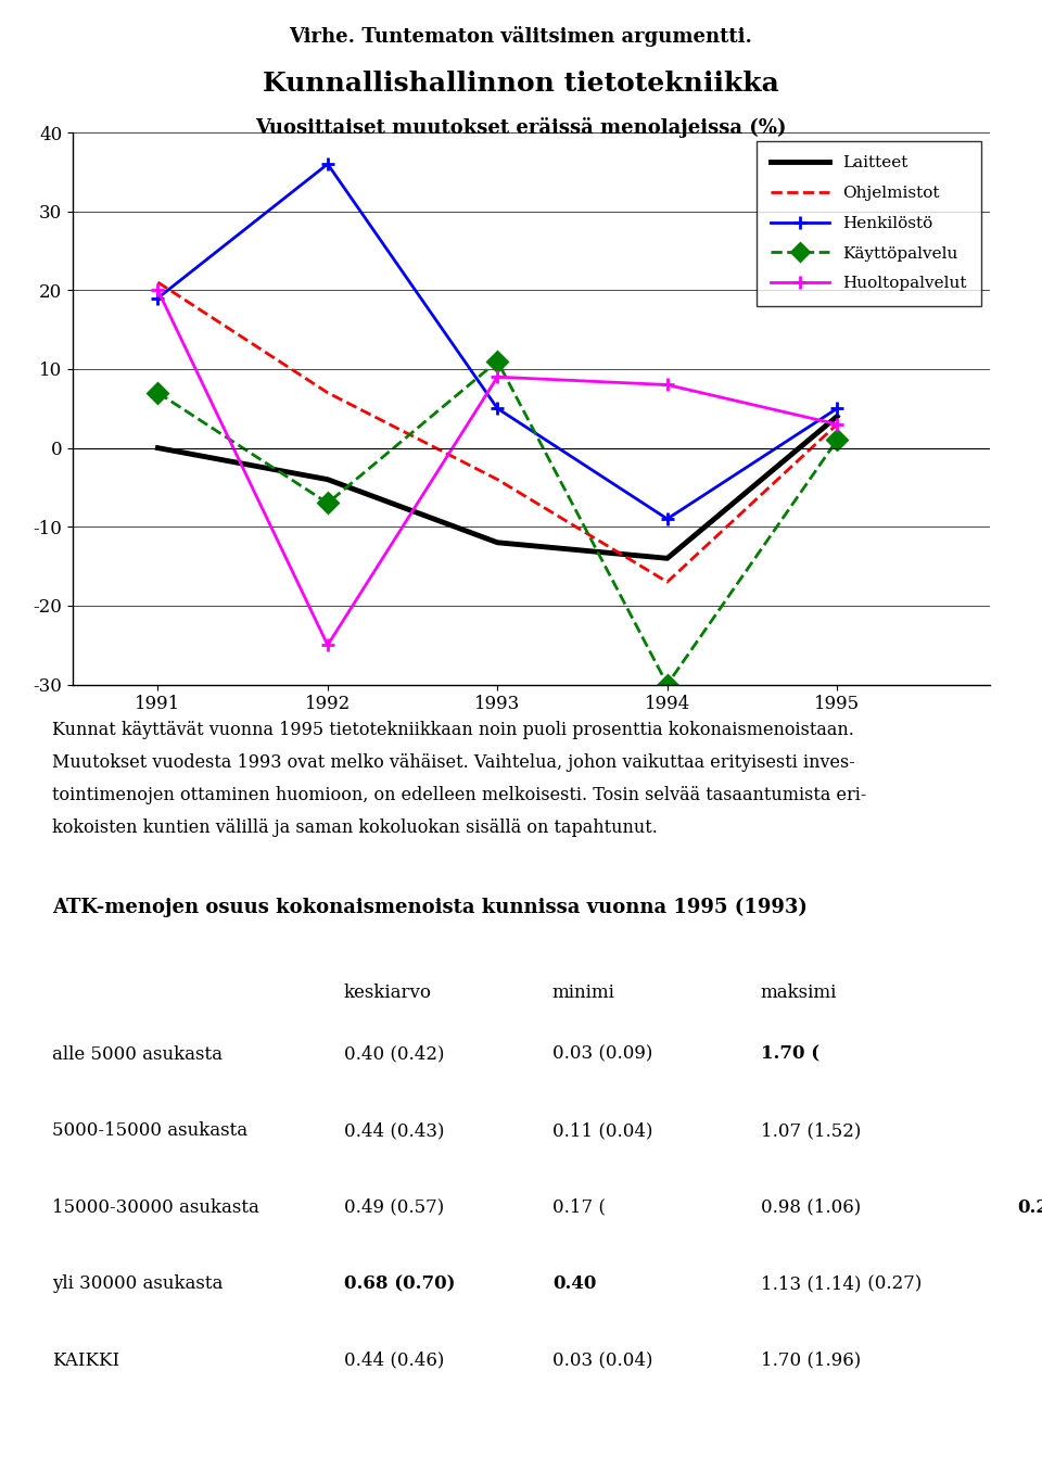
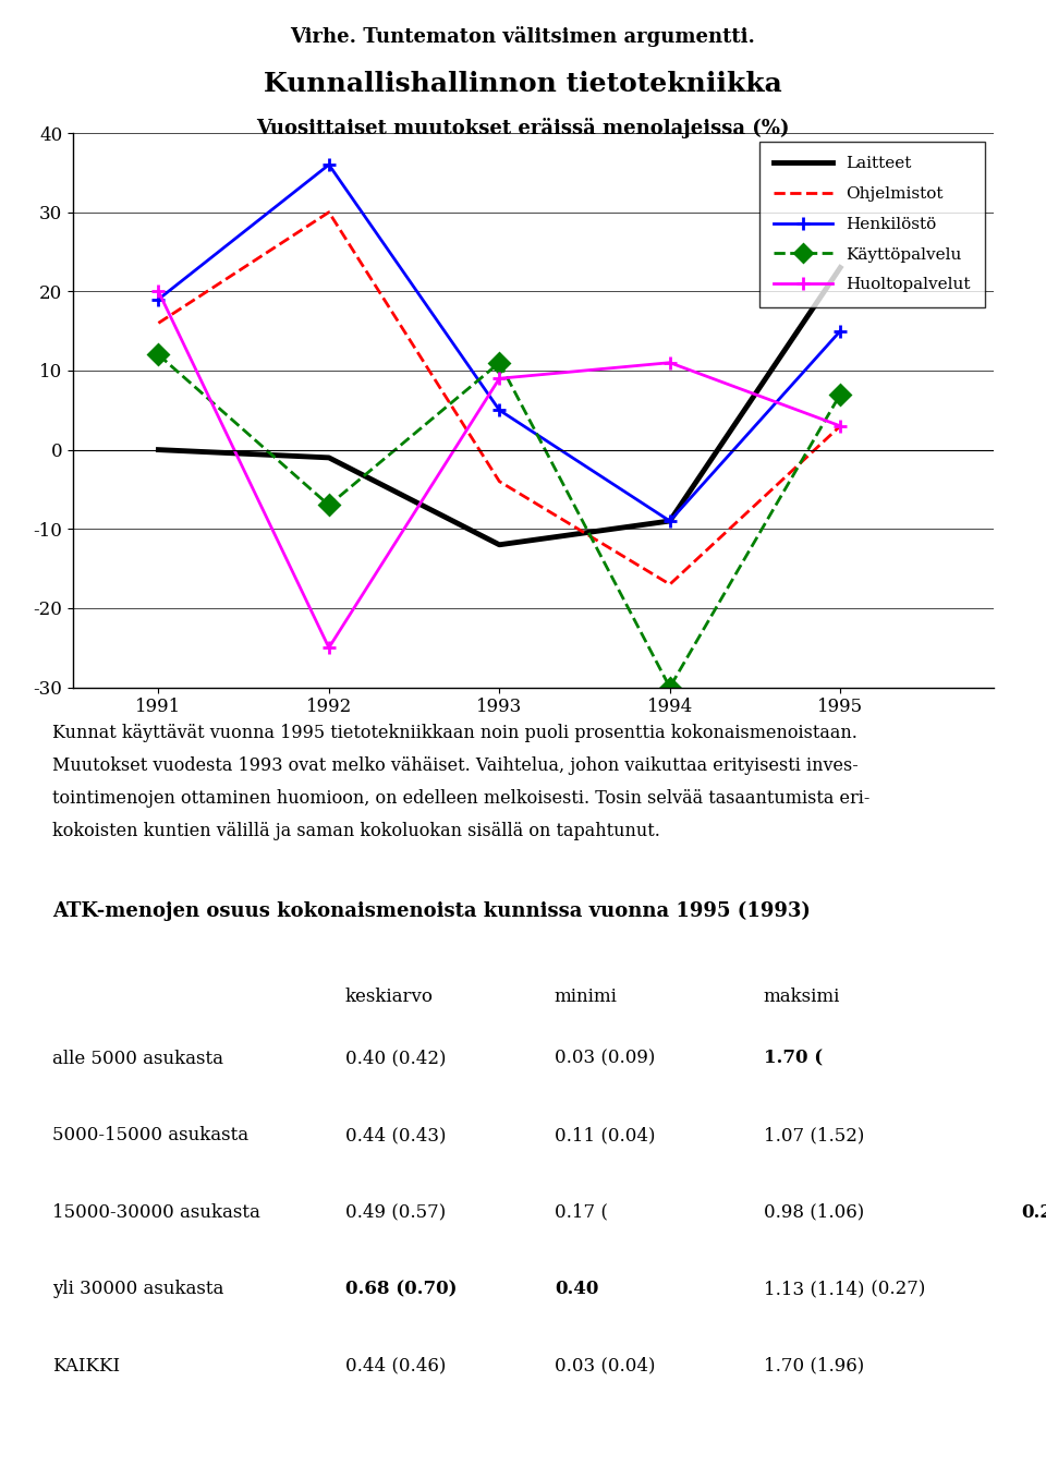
Ohjelmistot/1991: 21 -> 16
Käyttöpalvelu/1991: 7 -> 12
Laitteet/1992: -4 -> -1
Ohjelmistot/1992: 7 -> 30
Laitteet/1994: -14 -> -9
Huoltopalvelut/1994: 8 -> 11
Laitteet/1995: 4 -> 23
Henkilöstö/1995: 5 -> 15
Käyttöpalvelu/1995: 1 -> 7
